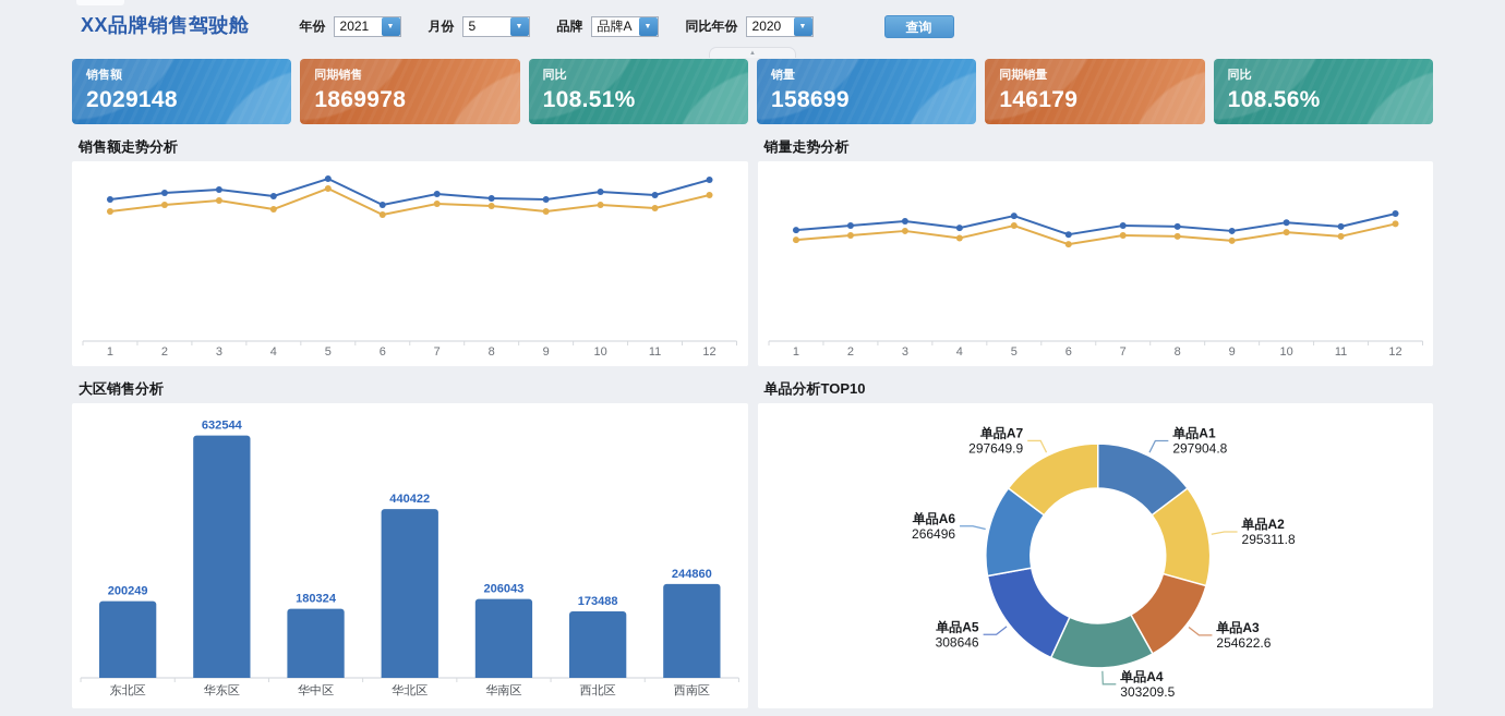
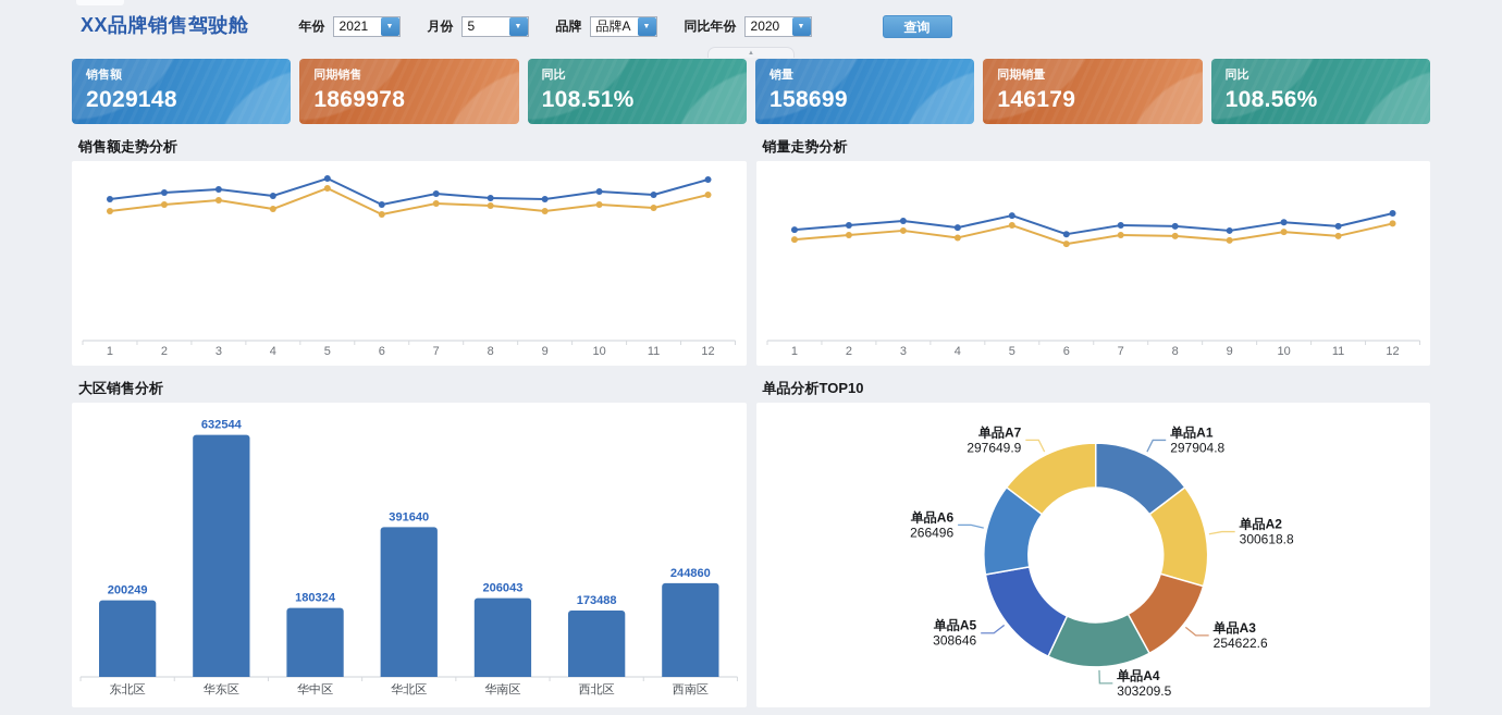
大区销售分析/华北区: 440422 -> 391640
单品分析TOP10/单品A2: 295311.8 -> 300618.8
